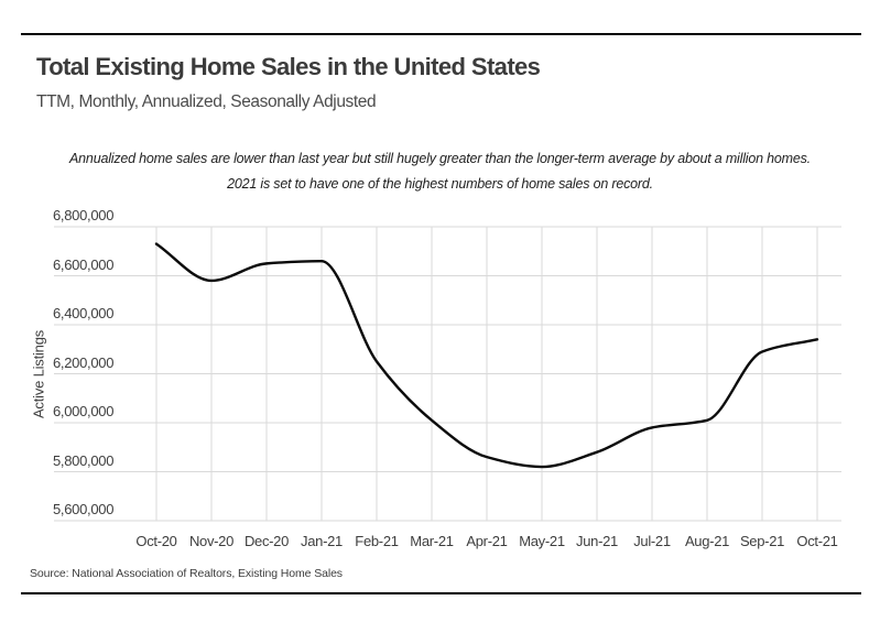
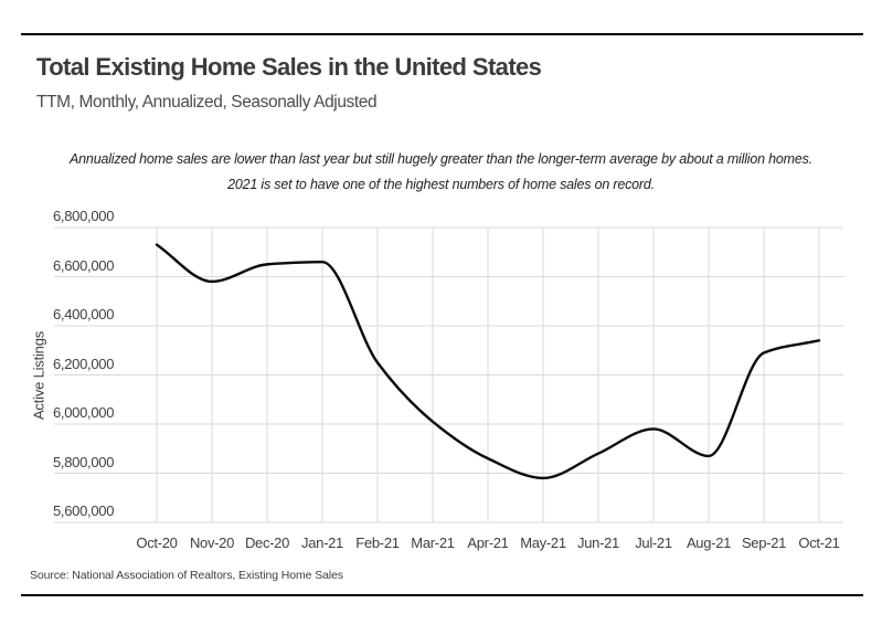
May-21: 5820000 -> 5780000
Aug-21: 6010000 -> 5870000
